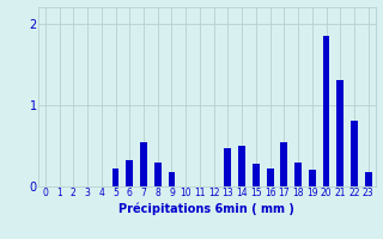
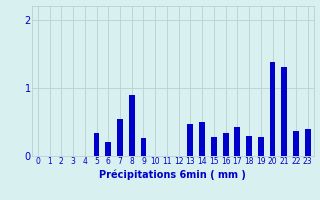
5: 0.22 -> 0.34
6: 0.32 -> 0.20
8: 0.30 -> 0.90
9: 0.18 -> 0.26
16: 0.22 -> 0.34
17: 0.55 -> 0.42
19: 0.20 -> 0.28
20: 1.85 -> 1.38
22: 0.80 -> 0.36
23: 0.18 -> 0.40
